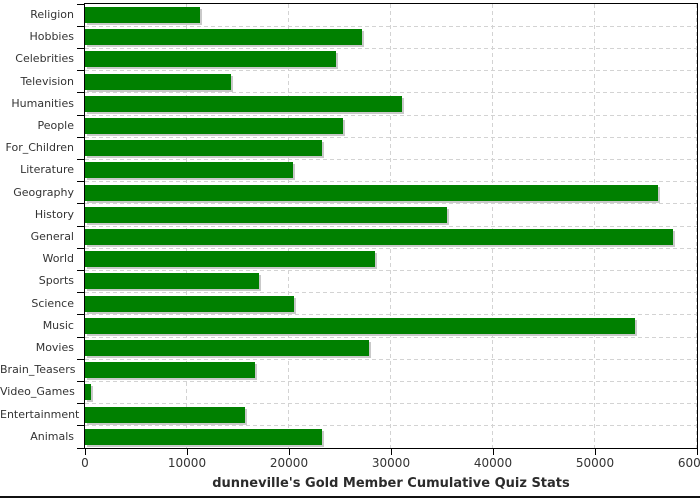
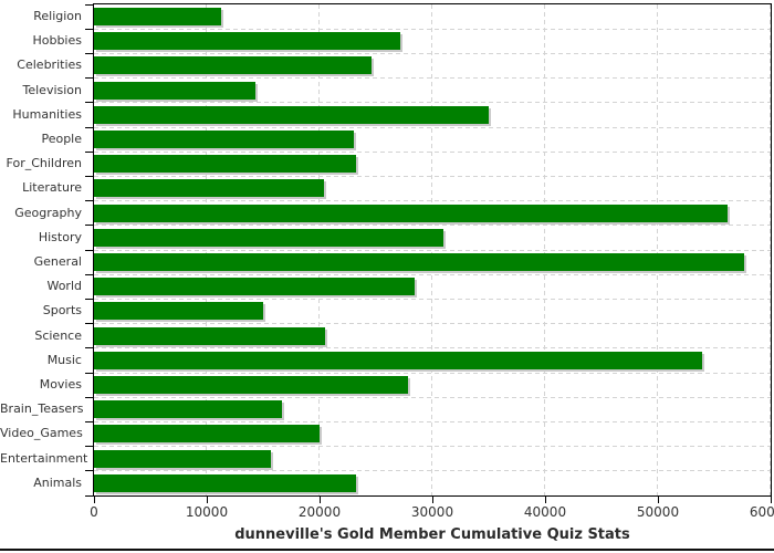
Humanities: 31000 -> 35000
People: 25000 -> 23000
History: 36000 -> 31000
Sports: 17000 -> 15000
Video_Games: 1000 -> 20000
